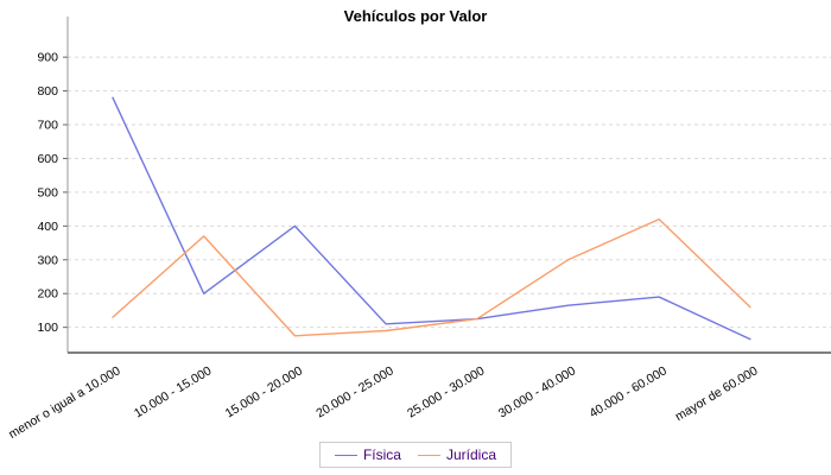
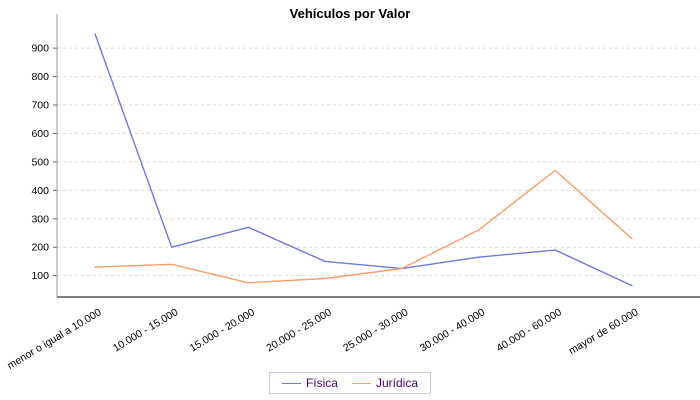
Física/menor o igual a 10.000: 780 -> 950
Jurídica/10.000 - 15.000: 370 -> 140
Física/15.000 - 20.000: 400 -> 270
Física/20.000 - 25.000: 110 -> 150
Jurídica/30.000 - 40.000: 300 -> 260
Jurídica/40.000 - 60.000: 420 -> 470
Jurídica/mayor de 60.000: 160 -> 230
